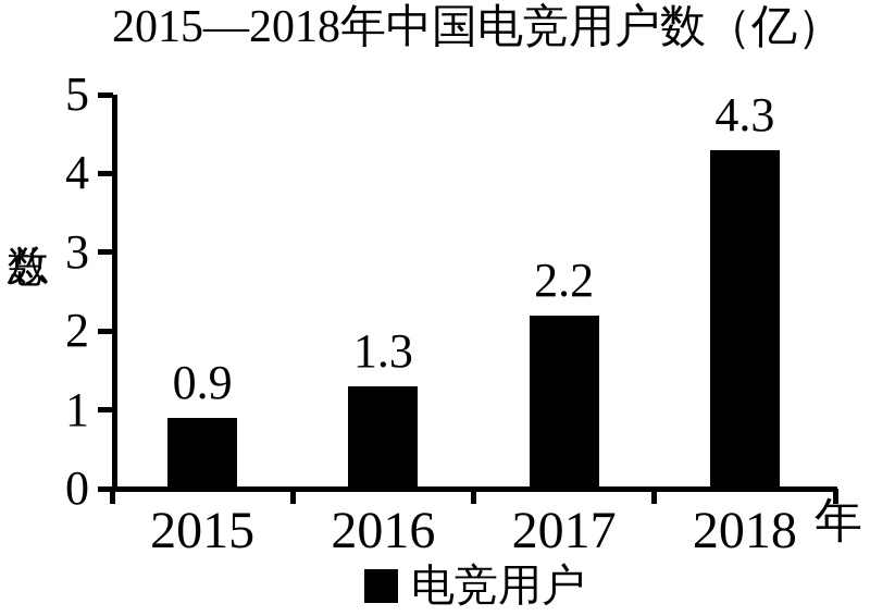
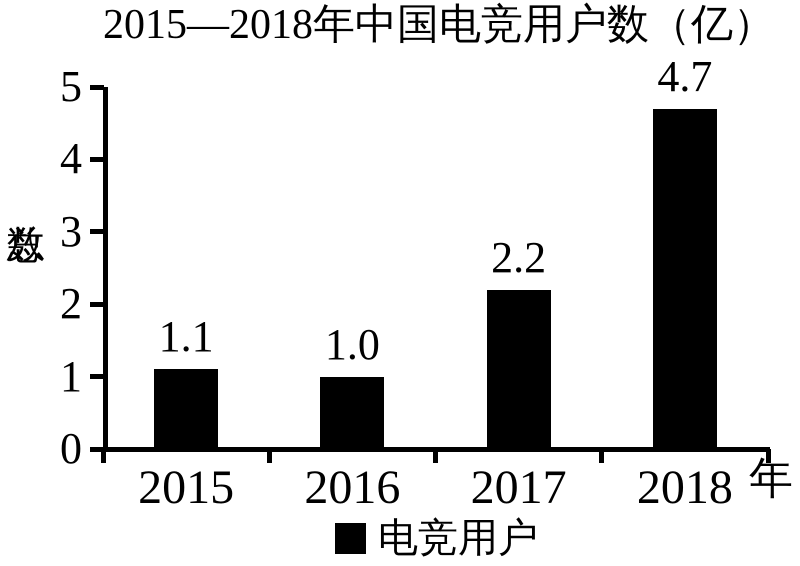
2015: 0.9 -> 1.1
2016: 1.3 -> 1.0
2018: 4.3 -> 4.7
